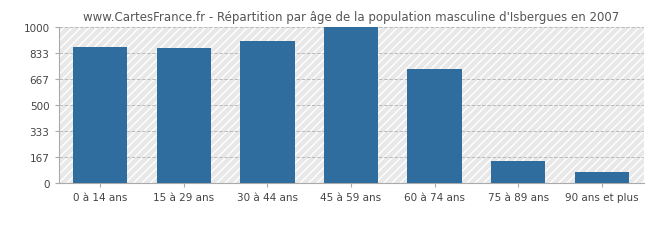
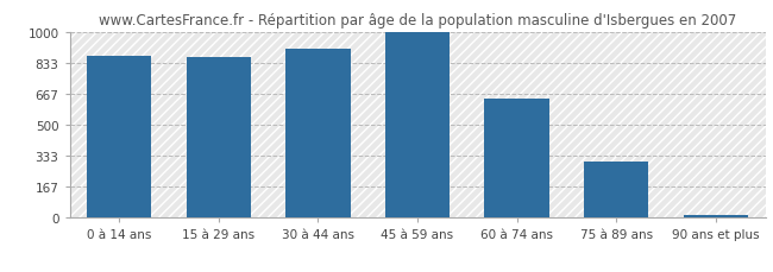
60 à 74 ans: 730 -> 640
75 à 89 ans: 140 -> 300
90 ans et plus: 70 -> 20
